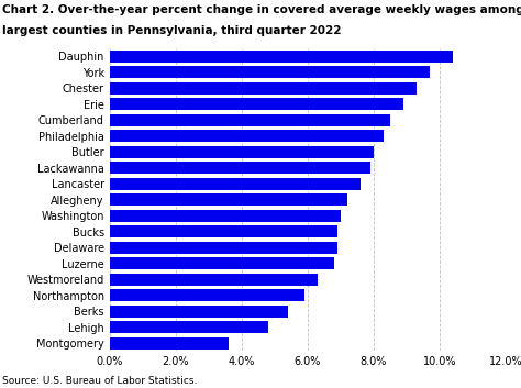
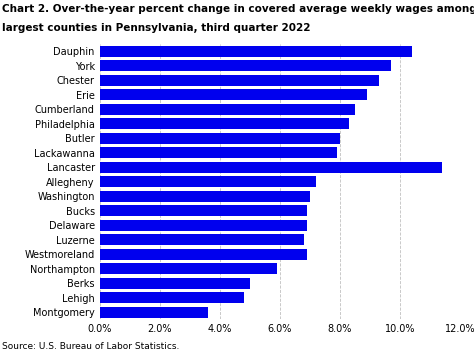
Lancaster: 7.6% -> 11.4%
Westmoreland: 6.3% -> 6.9%
Berks: 5.4% -> 5.0%
